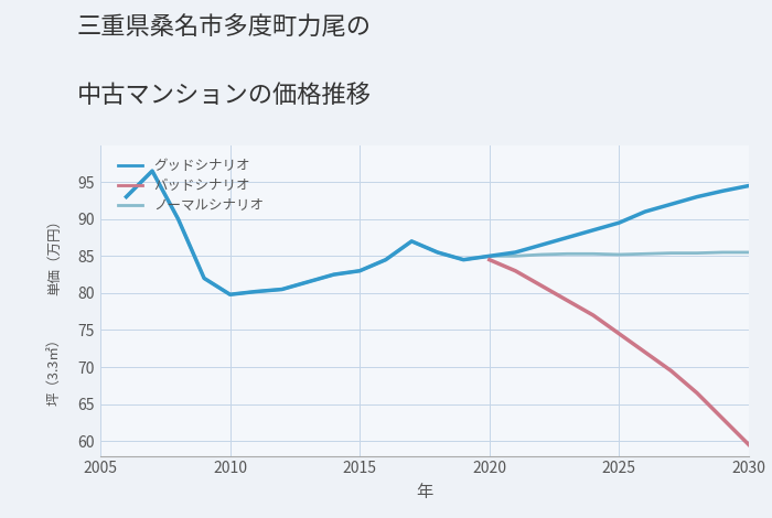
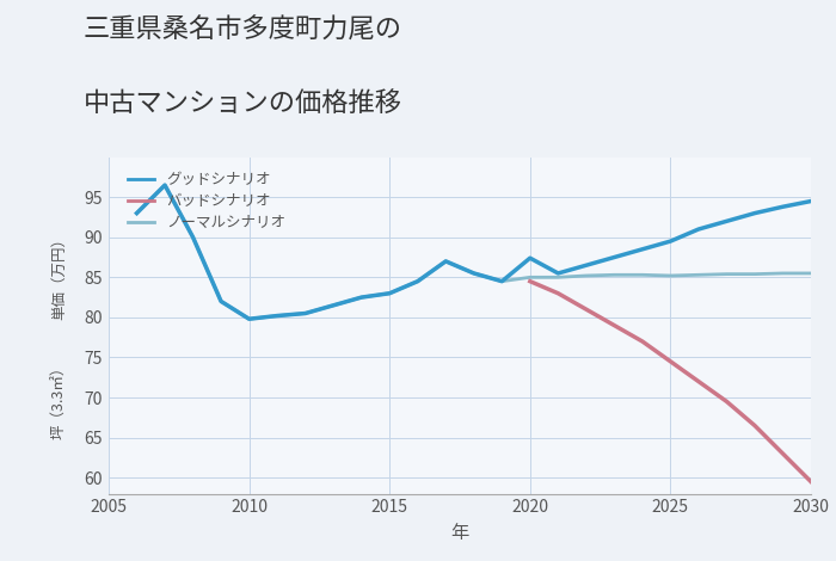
グッドシナリオ/2020: 85.0 -> 87.4
